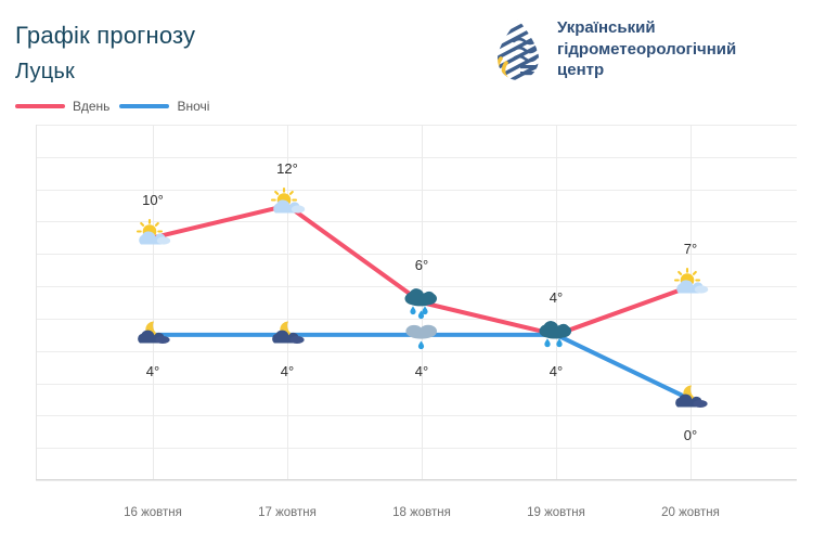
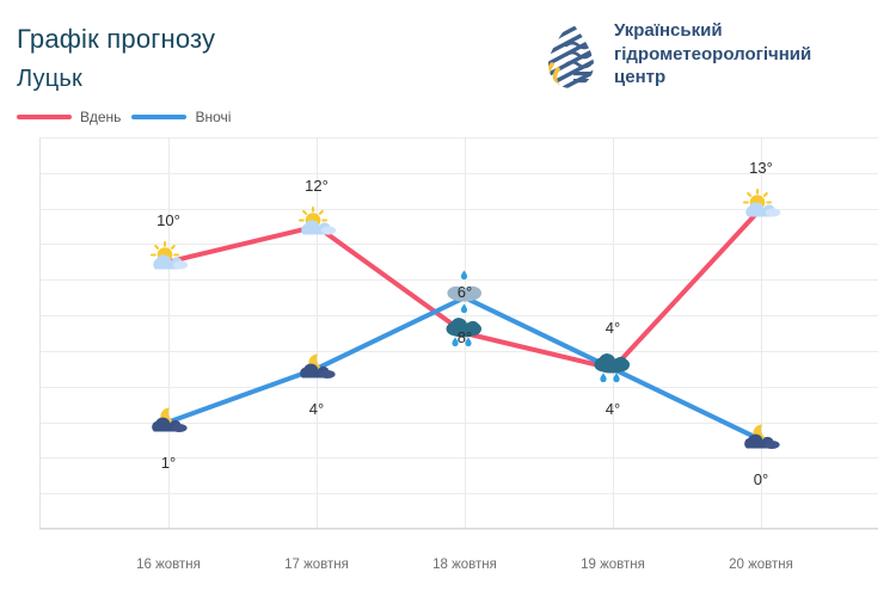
Вночі/16 жовтня: 4° -> 1°
Вночі/18 жовтня: 4° -> 8°
Вдень/20 жовтня: 7° -> 13°
